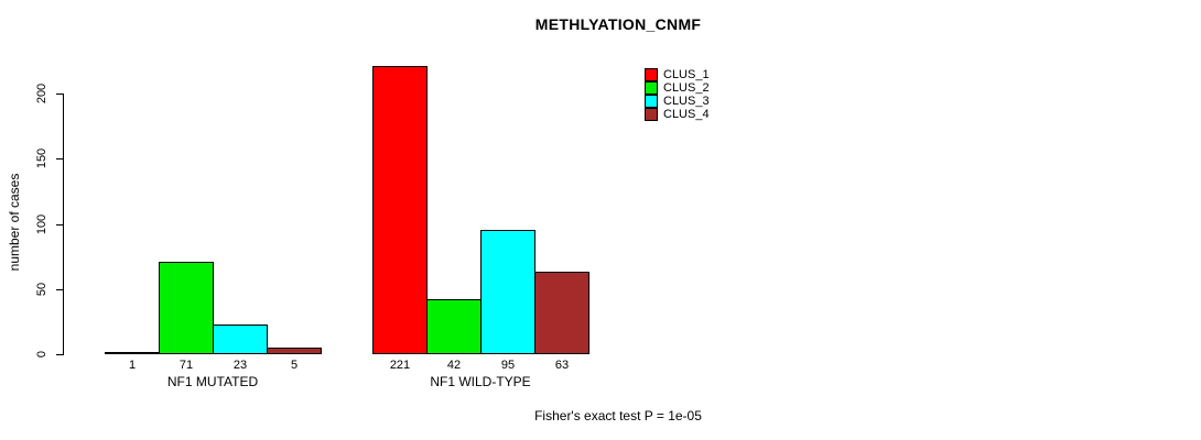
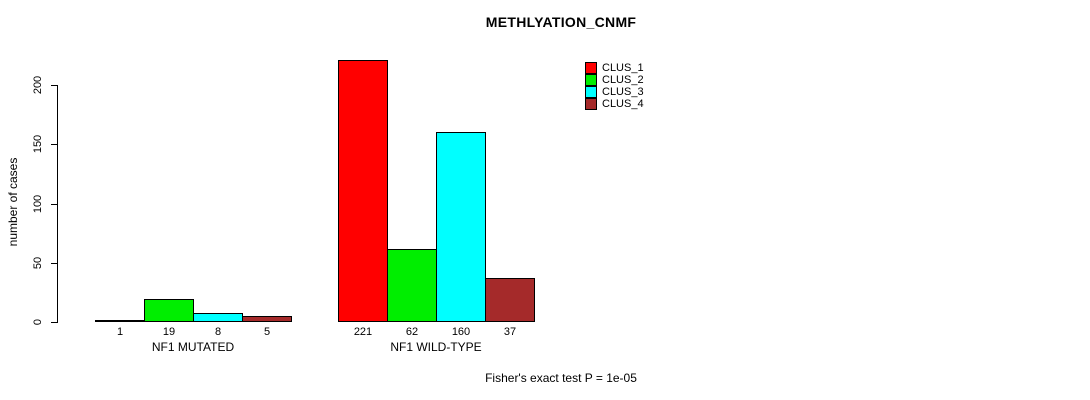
CLUS_2/NF1 MUTATED: 71 -> 19
CLUS_3/NF1 MUTATED: 23 -> 8
CLUS_2/NF1 WILD-TYPE: 42 -> 62
CLUS_3/NF1 WILD-TYPE: 95 -> 160
CLUS_4/NF1 WILD-TYPE: 63 -> 37
